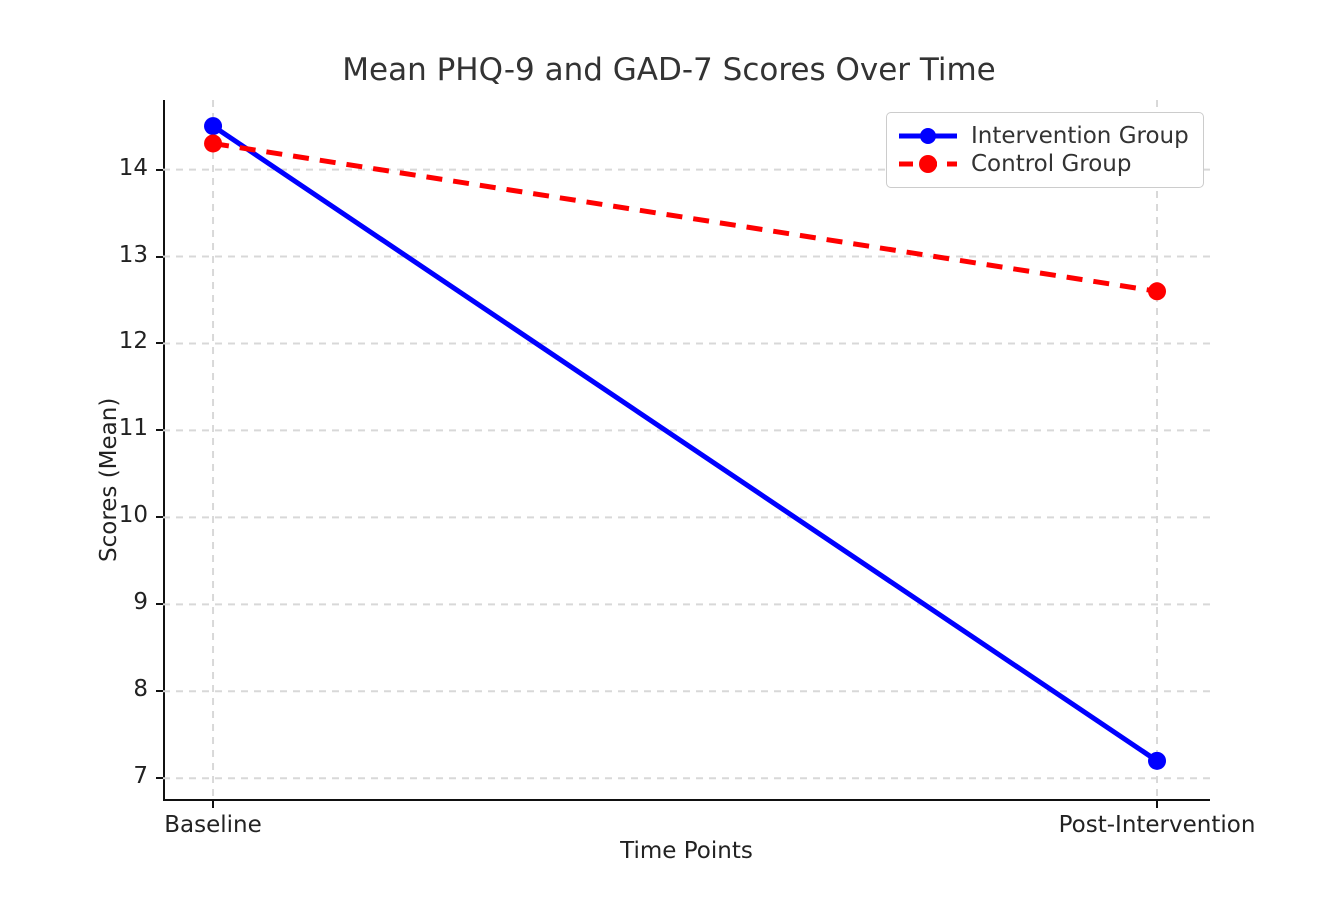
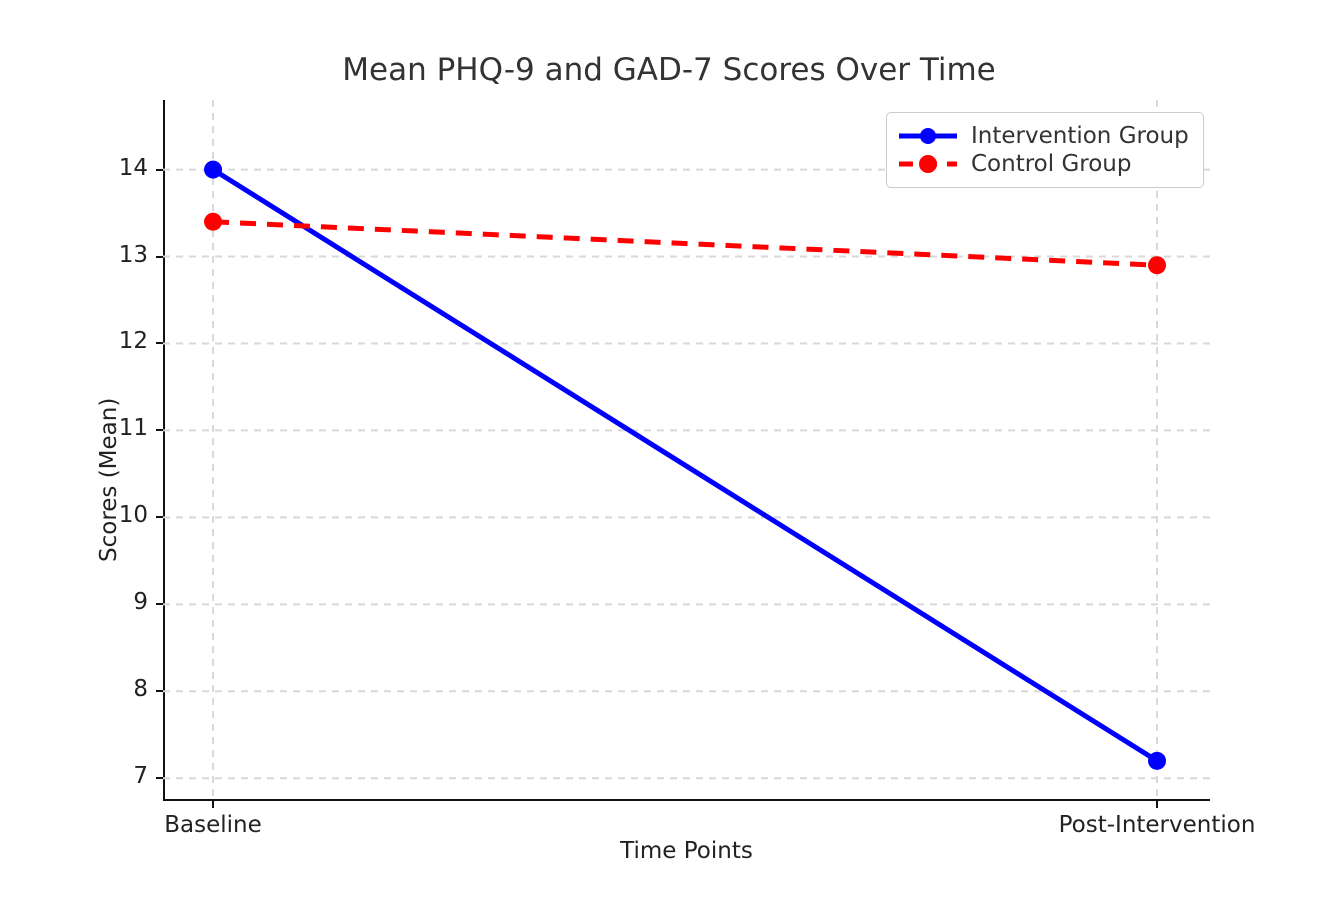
Intervention Group/Baseline: 14.5 -> 14.0
Control Group/Baseline: 14.3 -> 13.4
Control Group/Post-Intervention: 12.6 -> 12.9
